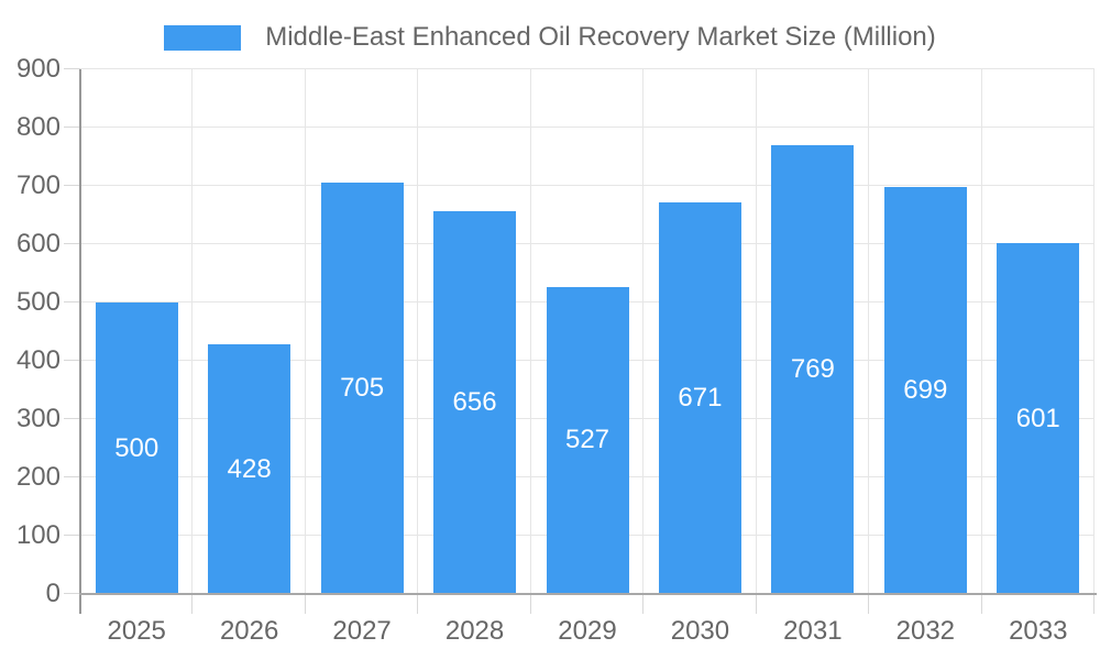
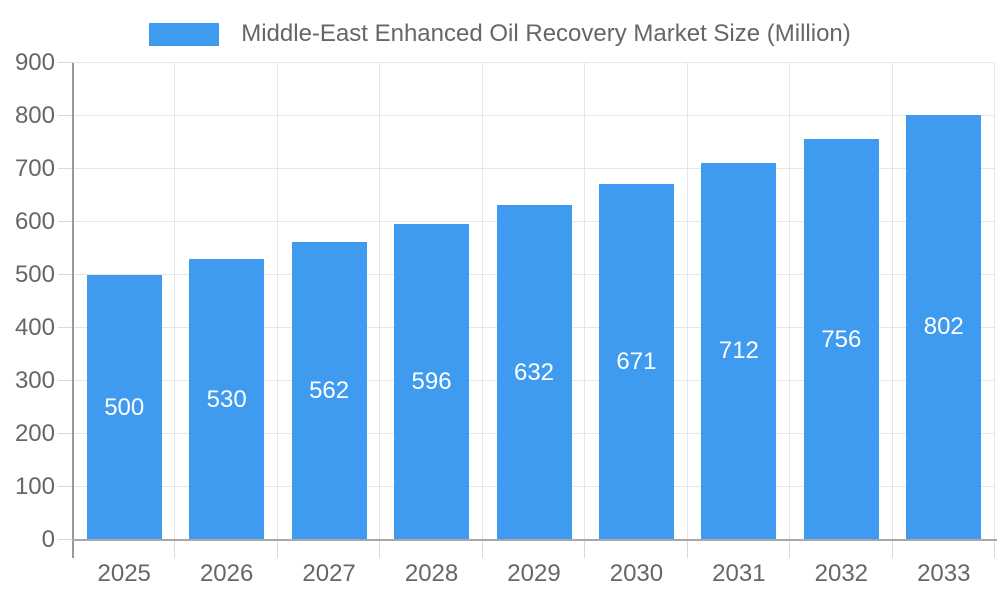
2026: 428 -> 530
2027: 705 -> 562
2028: 656 -> 596
2029: 527 -> 632
2031: 769 -> 712
2032: 699 -> 756
2033: 601 -> 802
